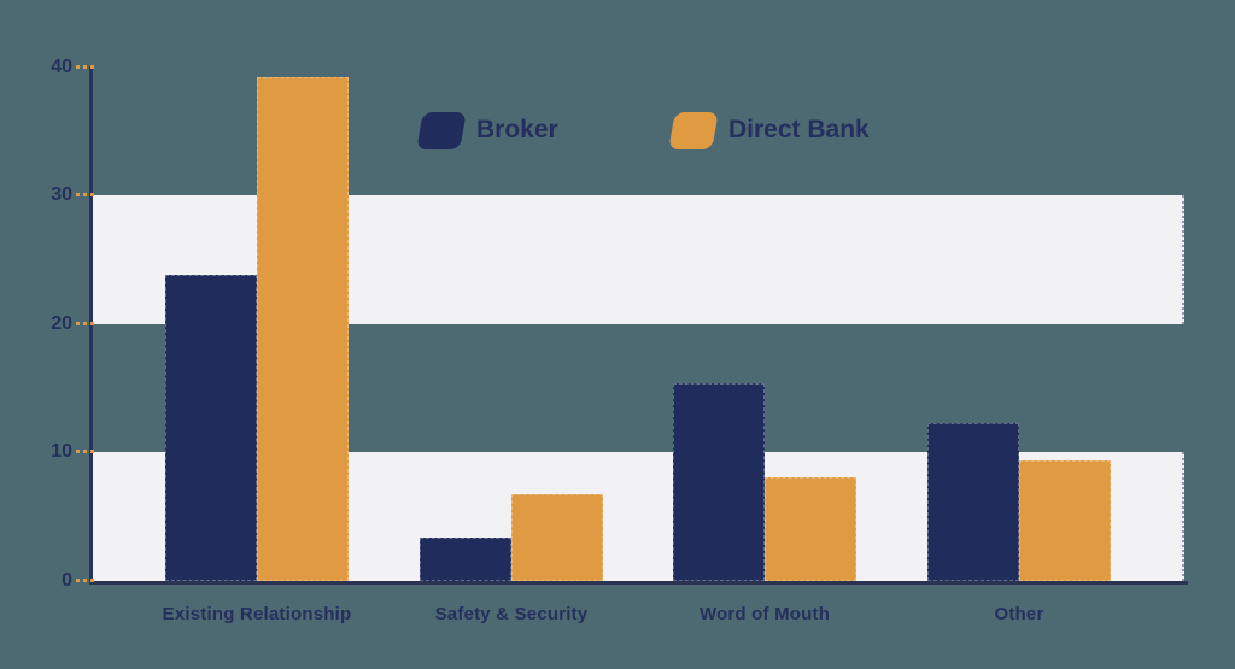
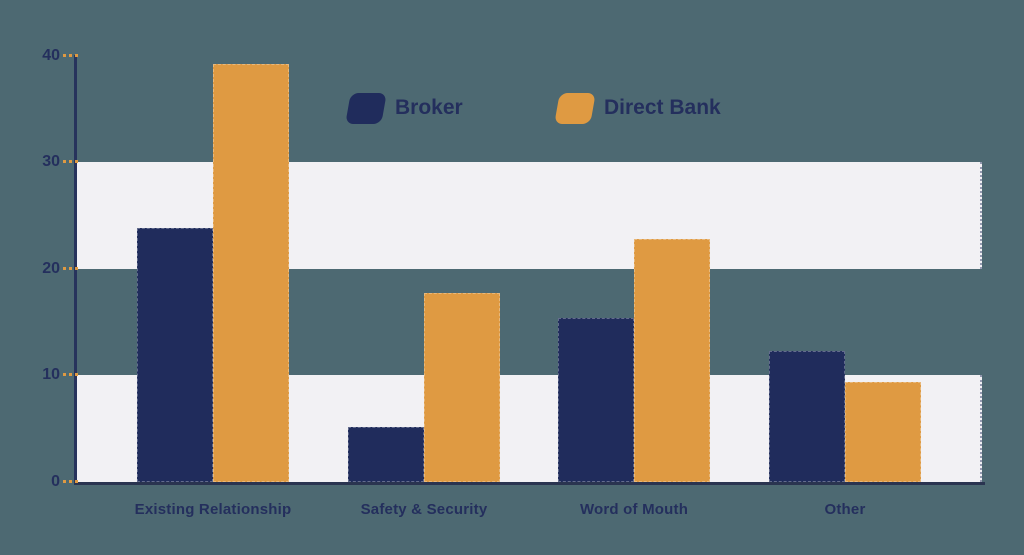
Broker/Safety & Security: 3.4 -> 5.2
Direct Bank/Safety & Security: 6.8 -> 17.7
Direct Bank/Word of Mouth: 8.1 -> 22.8
